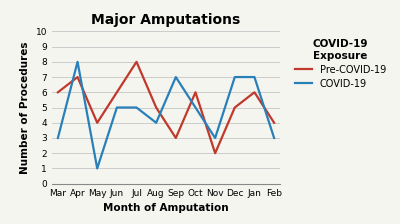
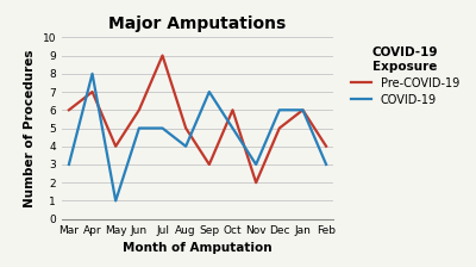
Pre-COVID-19/Jul: 8 -> 9
COVID-19/Dec: 7 -> 6
COVID-19/Jan: 7 -> 6
